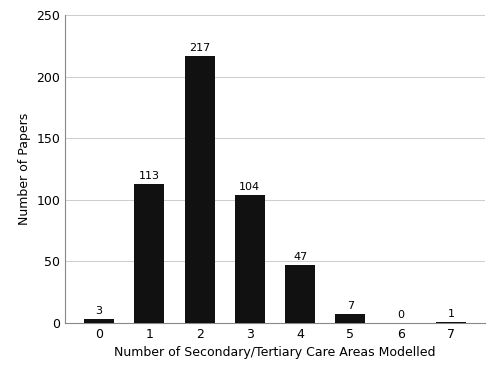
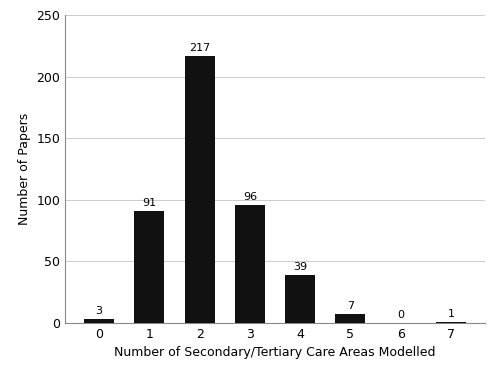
1: 113 -> 91
3: 104 -> 96
4: 47 -> 39
